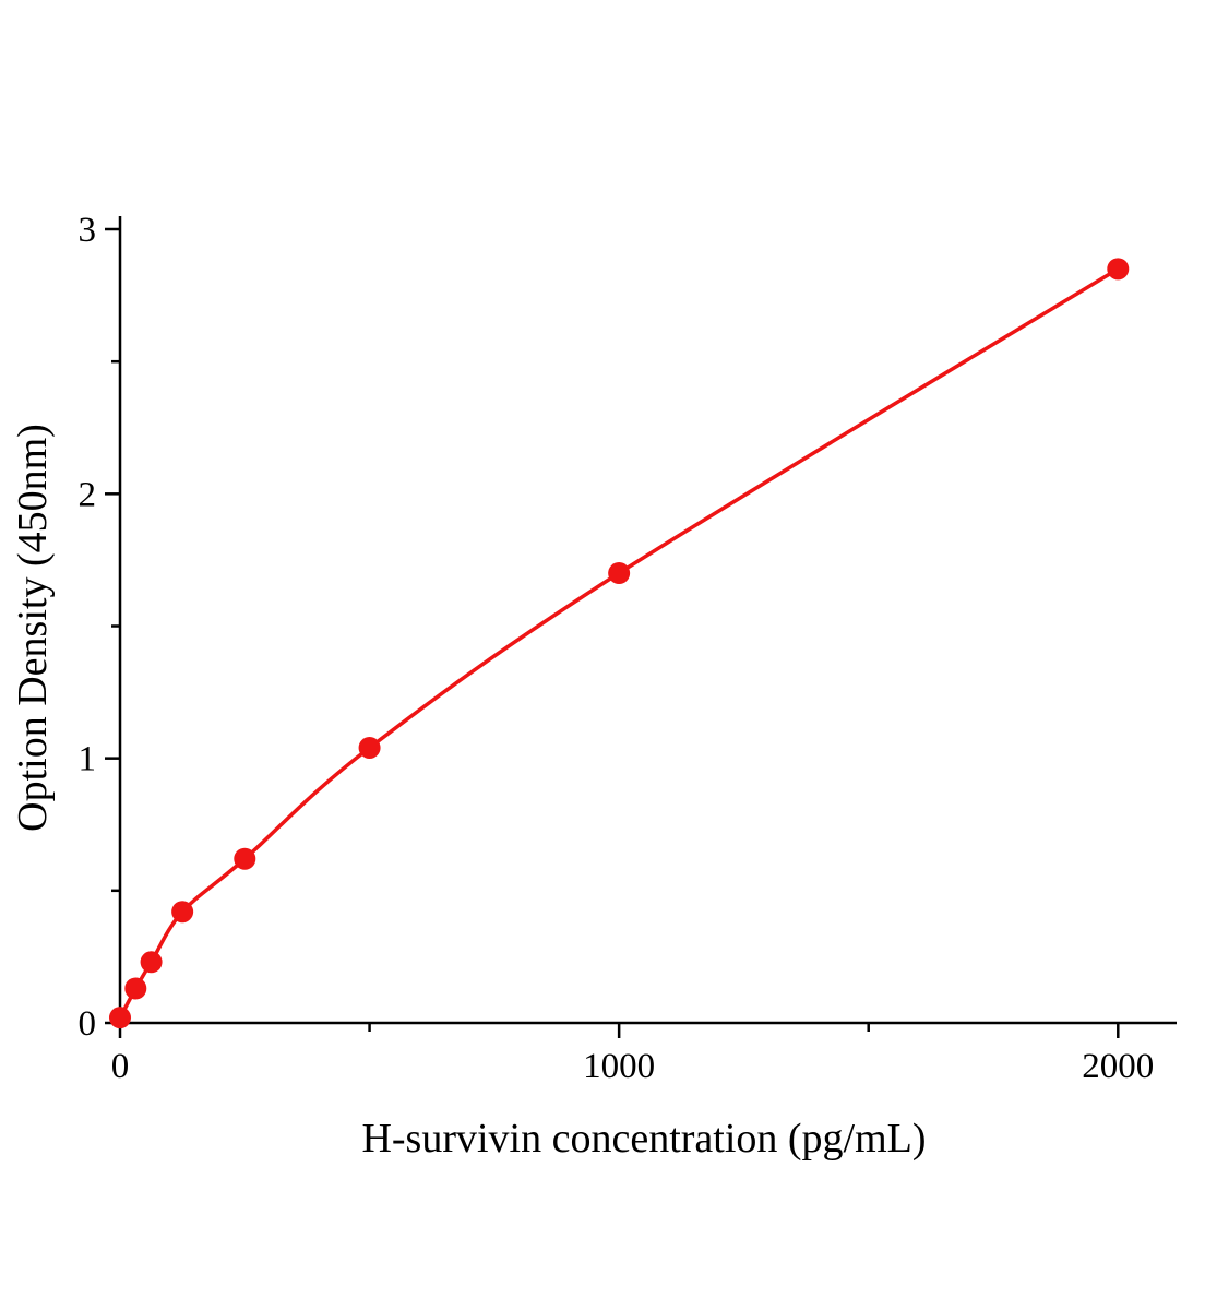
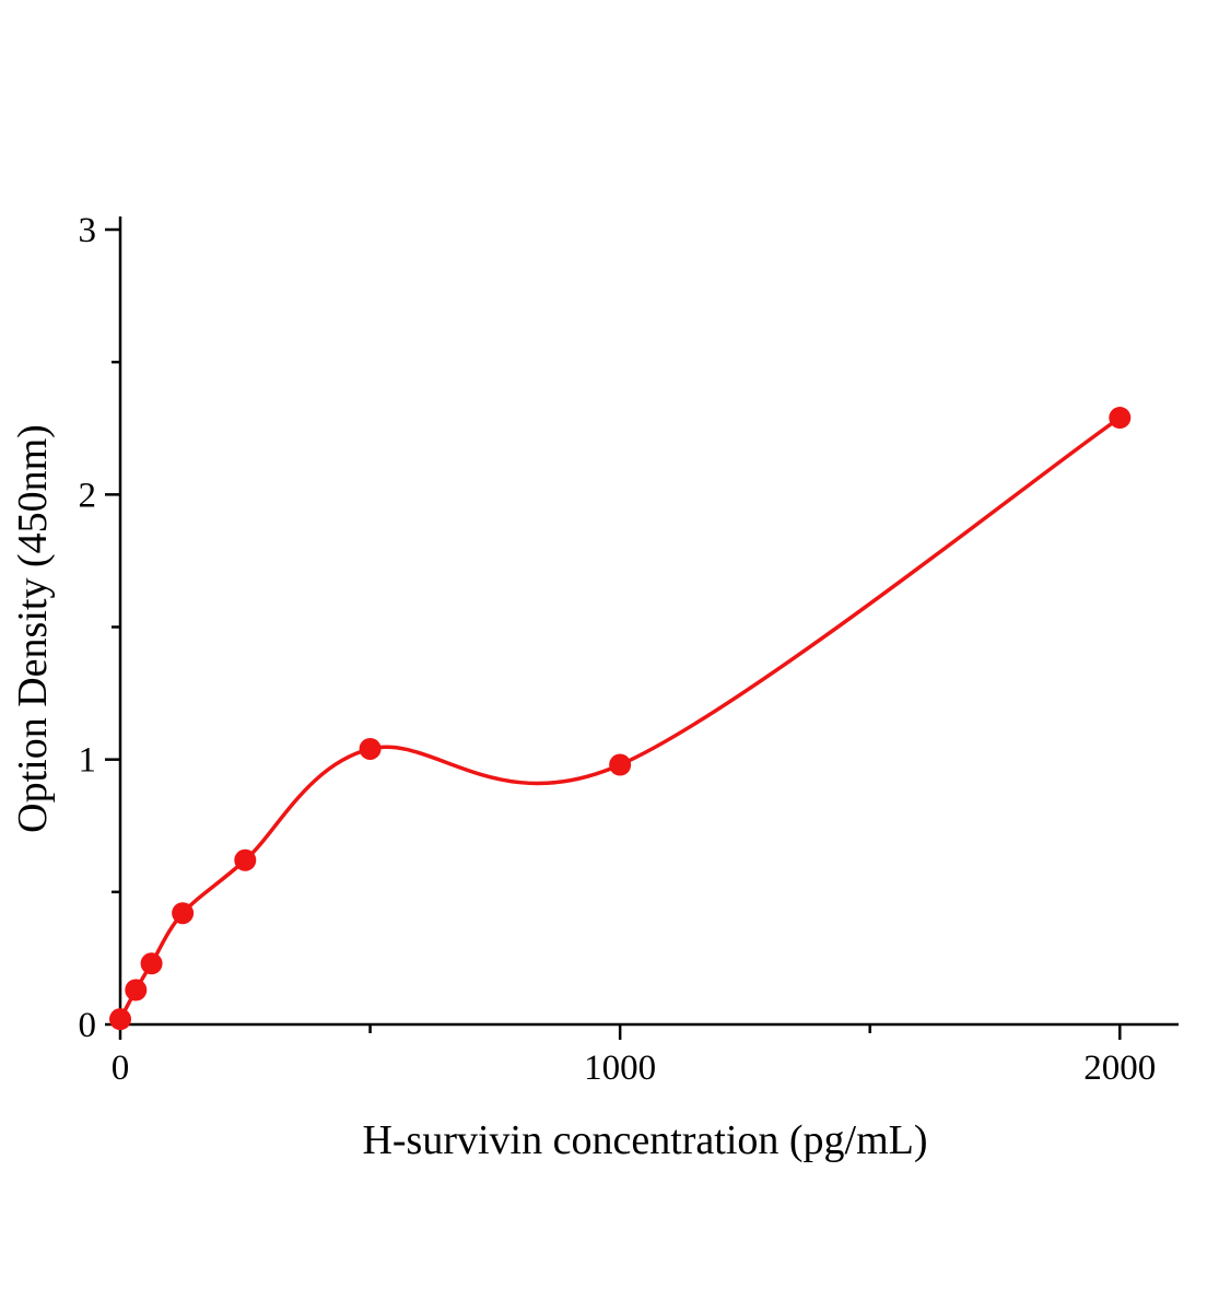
1000: 1.70 -> 0.98
2000: 2.85 -> 2.29
